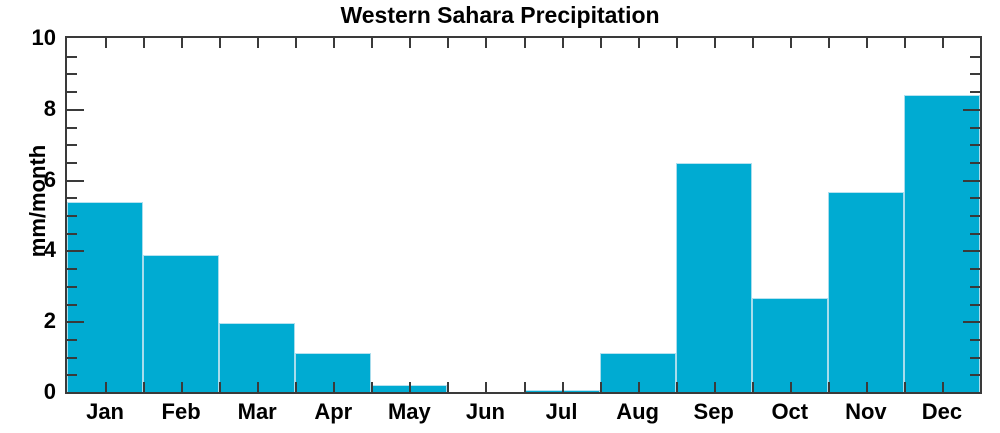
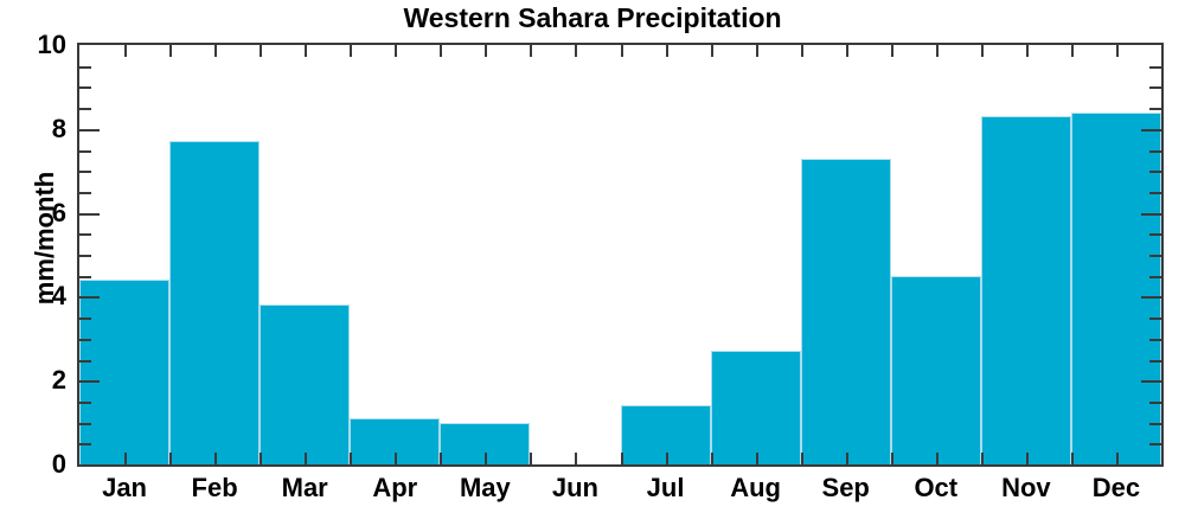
Jan: 5.4 -> 4.4
Feb: 3.9 -> 7.7
Mar: 1.9 -> 3.8
May: 0.2 -> 1.0
Jul: 0.1 -> 1.4
Aug: 1.1 -> 2.7
Sep: 6.5 -> 7.3
Oct: 2.7 -> 4.5
Nov: 5.7 -> 8.3
